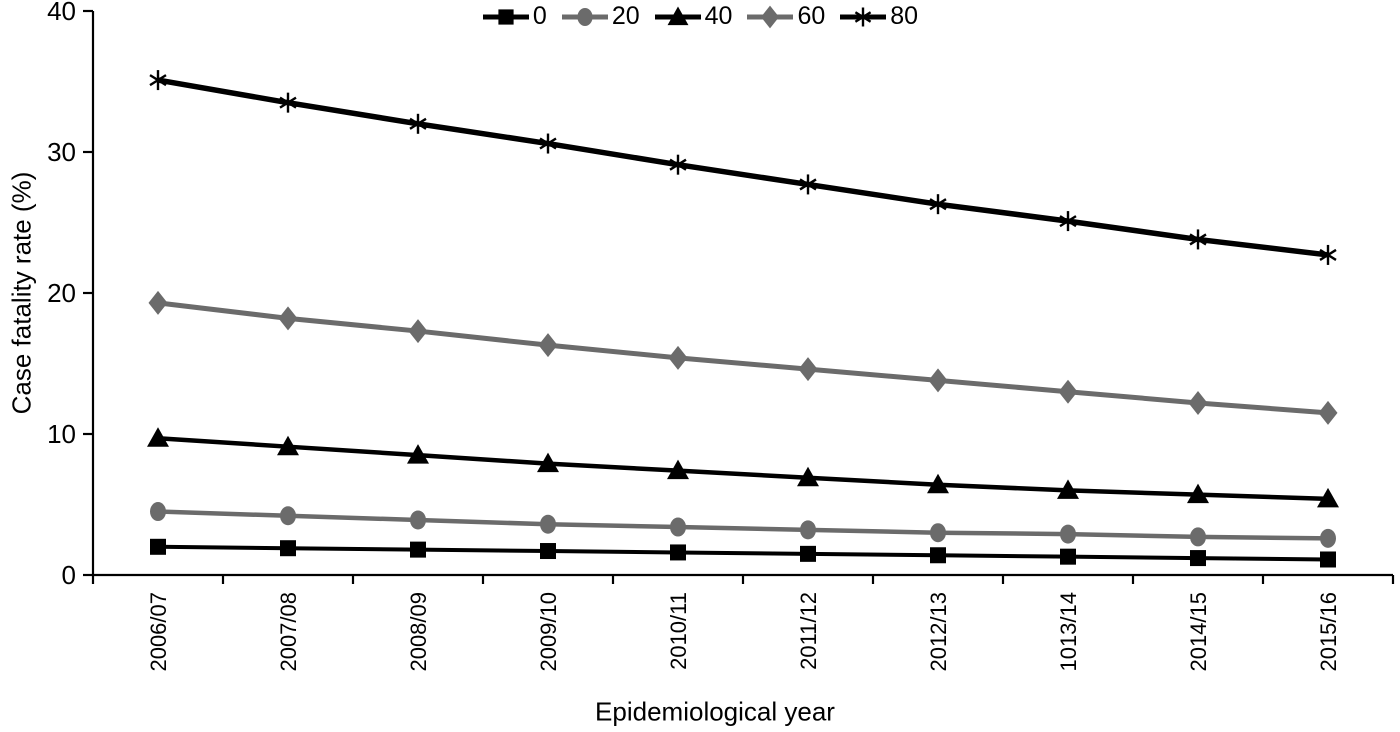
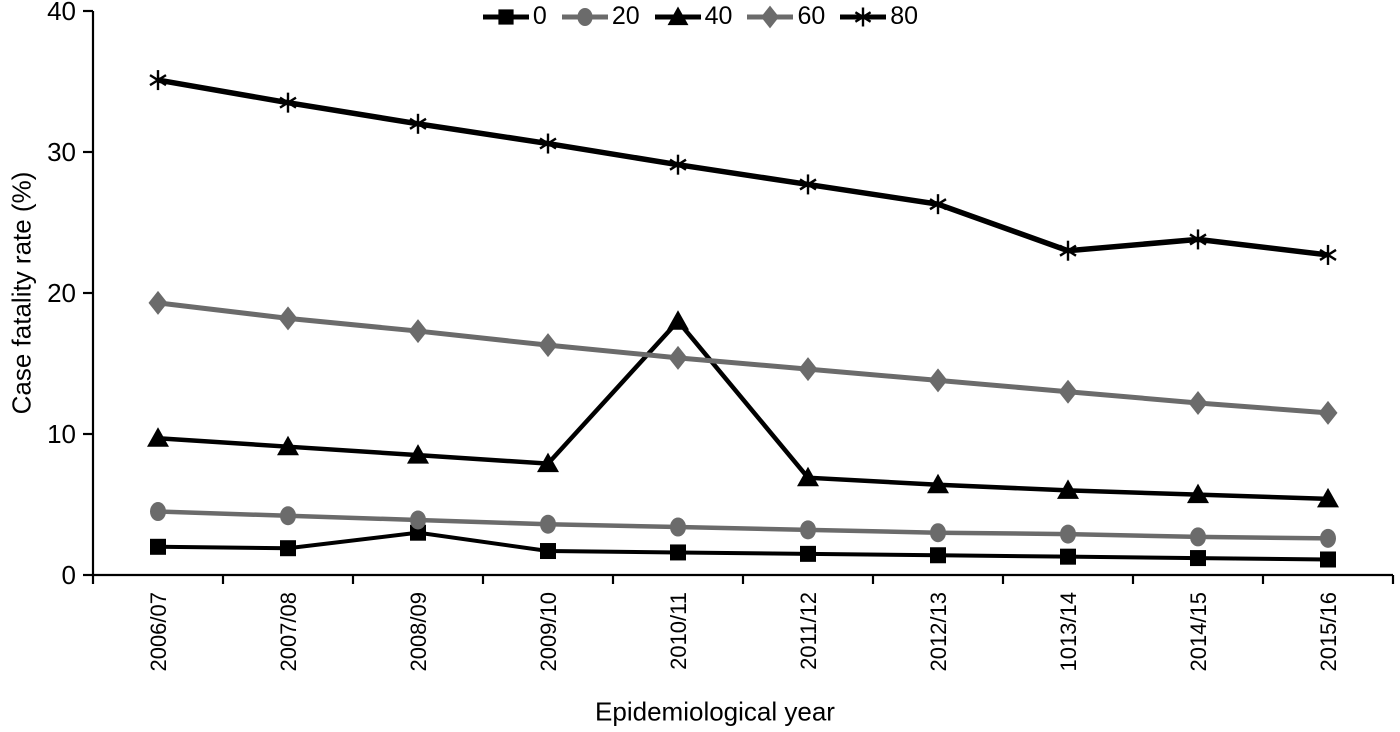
0/2008/09: 2 -> 3
40/2010/11: 7 -> 18
80/1013/14: 25 -> 23
